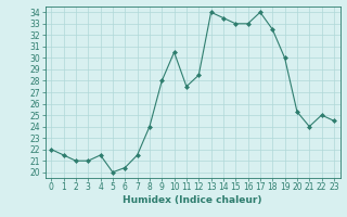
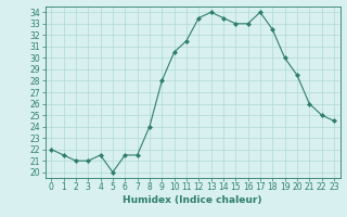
6: 20.4 -> 21.5
11: 27.5 -> 31.5
12: 28.5 -> 33.5
20: 25.3 -> 28.5
21: 24.0 -> 26.0
